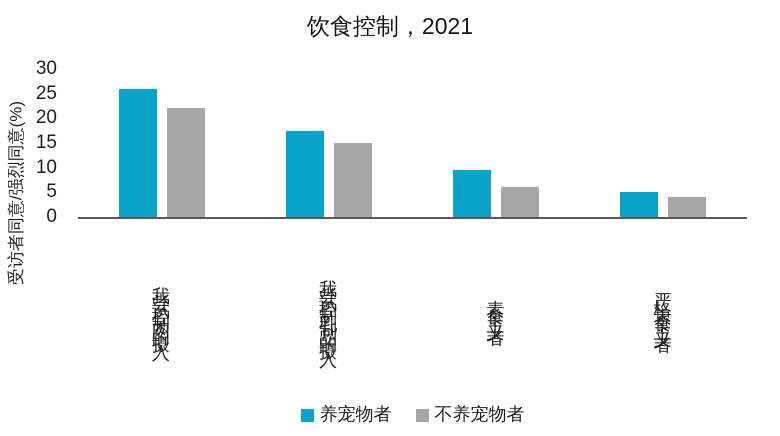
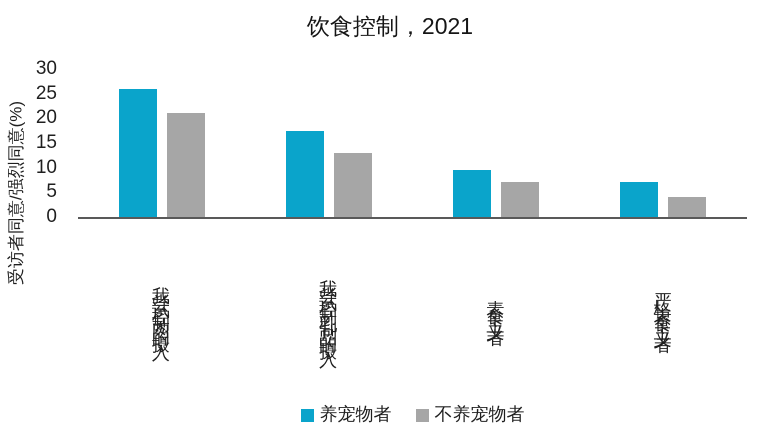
不养宠物者/我尝试控制肉的摄入: 22 -> 21
不养宠物者/我尝试控制乳制品的摄入: 15 -> 13
不养宠物者/素食主义者: 6 -> 7
养宠物者/严格素食主义者: 5 -> 7
